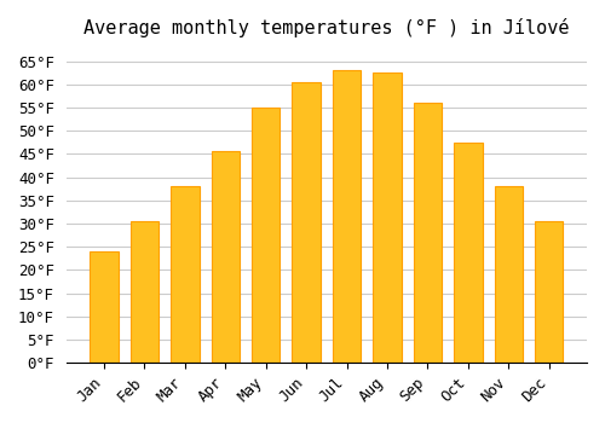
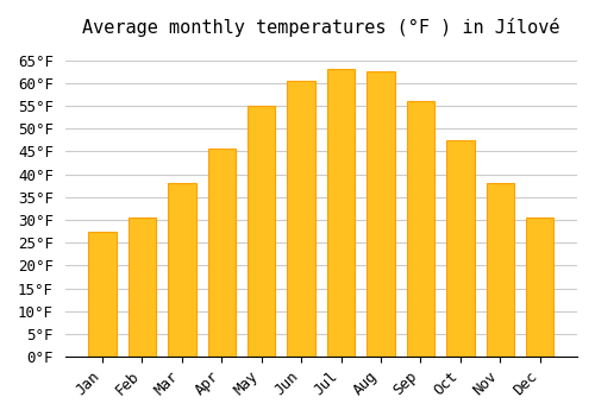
Jan: 24.0°F -> 27.5°F
